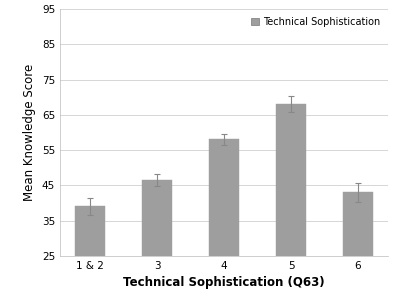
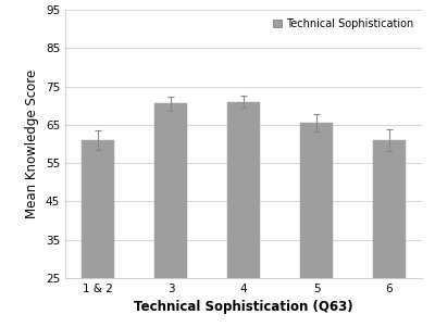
1 & 2: 39.0 -> 61.0
3: 46.5 -> 70.5
4: 58.0 -> 71.0
5: 68.0 -> 65.5
6: 43.0 -> 61.0
